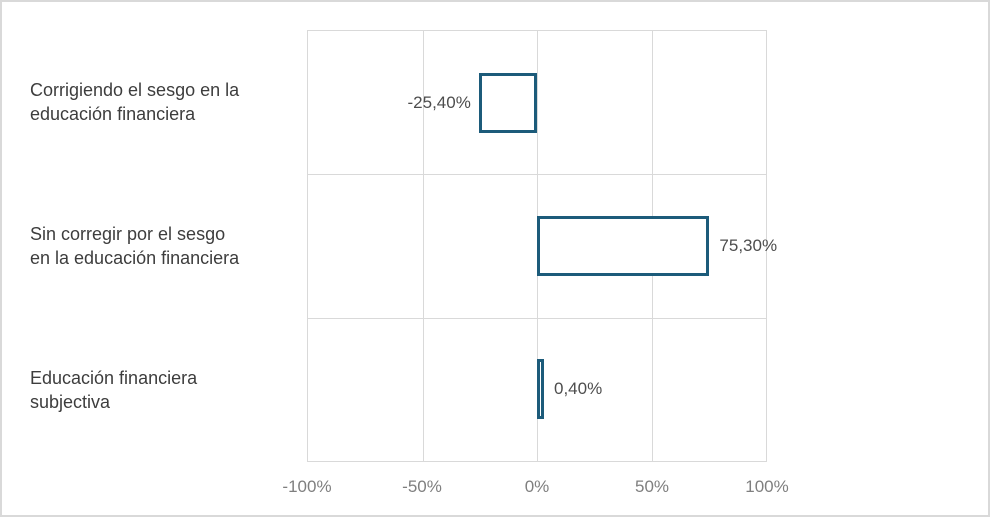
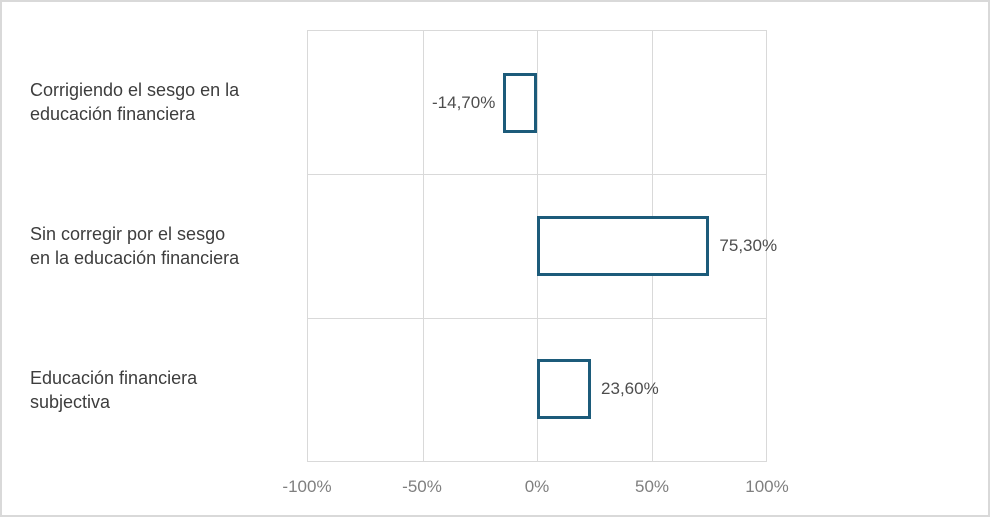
Corrigiendo el sesgo en la educación financiera: -25,40% -> -14,70%
Educación financiera subjectiva: 0,40% -> 23,60%
